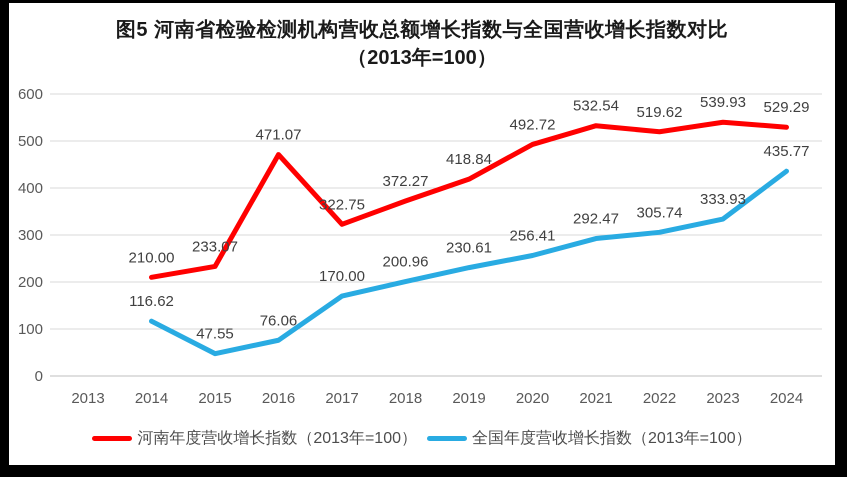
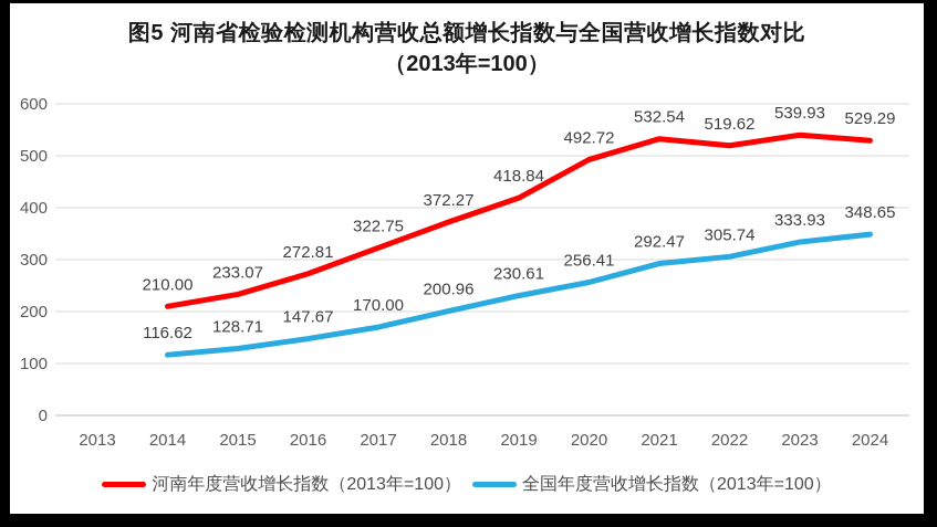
全国年度营收增长指数（2013年=100）/2015: 47.55 -> 128.71
河南年度营收增长指数（2013年=100）/2016: 471.07 -> 272.81
全国年度营收增长指数（2013年=100）/2016: 76.06 -> 147.67
全国年度营收增长指数（2013年=100）/2024: 435.77 -> 348.65
